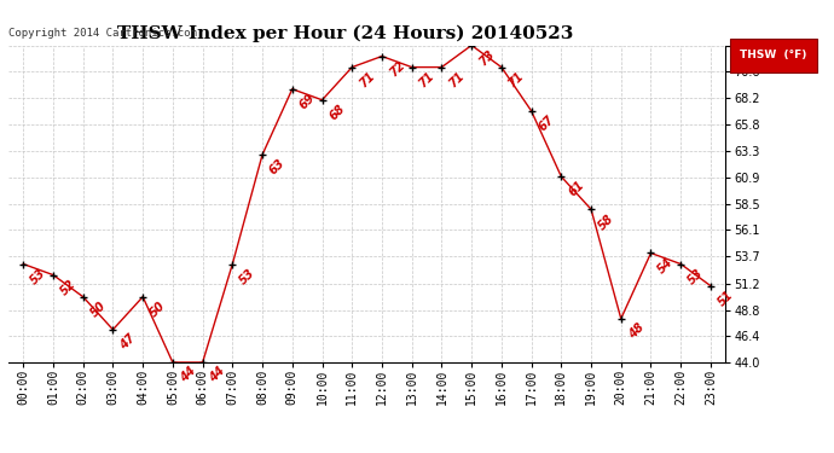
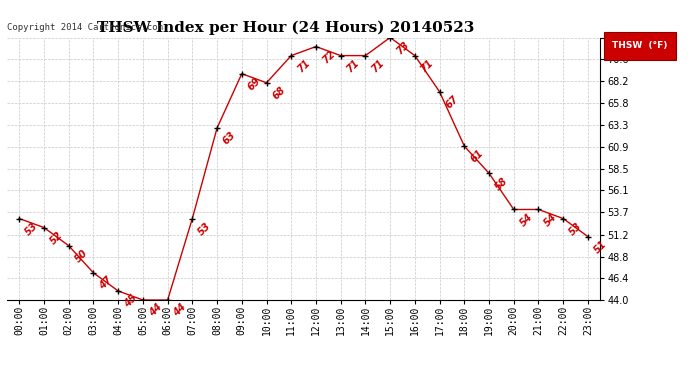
04:00: 50 -> 45
20:00: 48 -> 54
